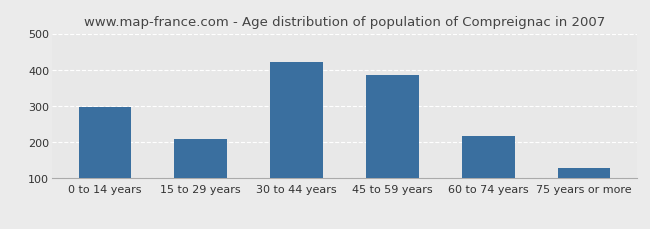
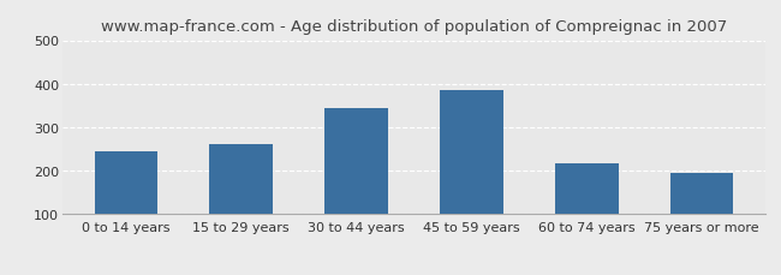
0 to 14 years: 298 -> 245
15 to 29 years: 208 -> 260
30 to 44 years: 420 -> 345
75 years or more: 130 -> 195
